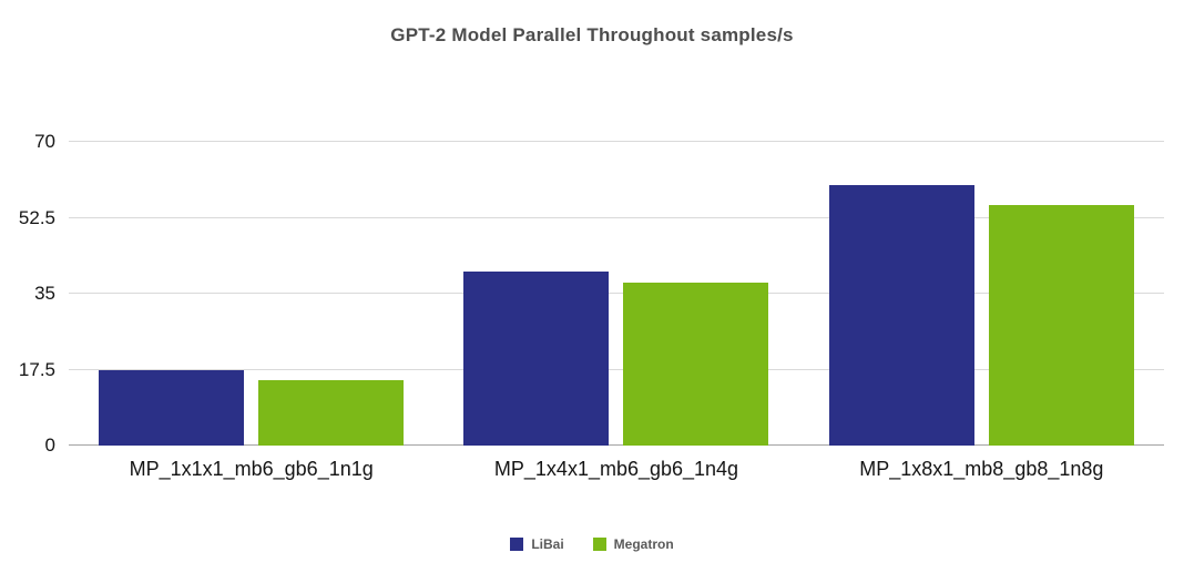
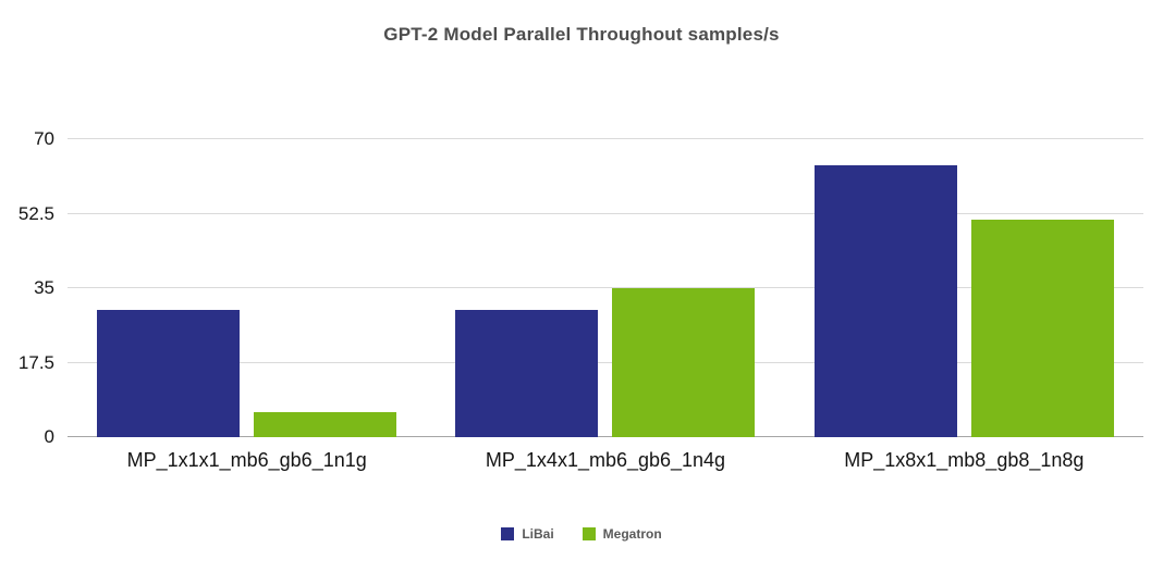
LiBai/MP_1x1x1_mb6_gb6_1n1g: 18 -> 30
Megatron/MP_1x1x1_mb6_gb6_1n1g: 15 -> 6
LiBai/MP_1x4x1_mb6_gb6_1n4g: 40 -> 30
Megatron/MP_1x4x1_mb6_gb6_1n4g: 38 -> 35
LiBai/MP_1x8x1_mb8_gb8_1n8g: 60 -> 64
Megatron/MP_1x8x1_mb8_gb8_1n8g: 56 -> 51
